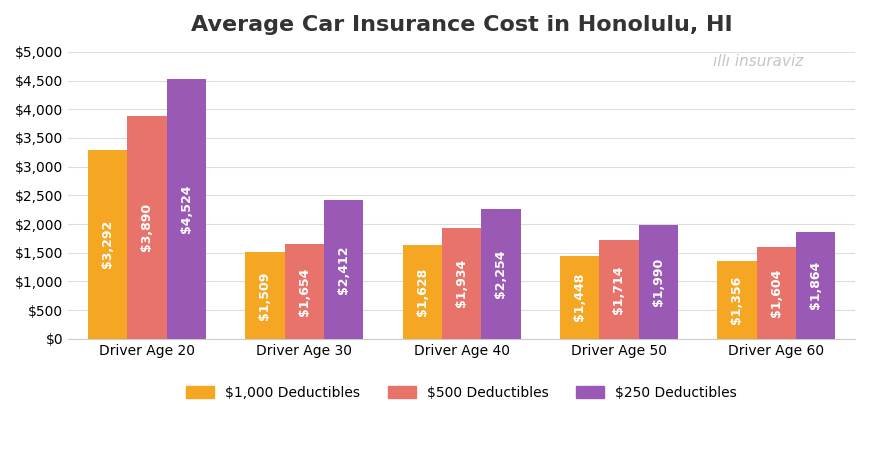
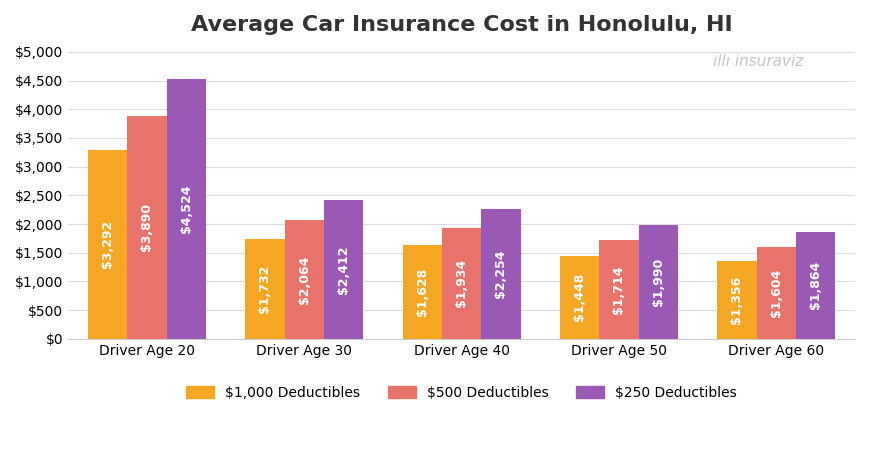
$1,000 Deductibles/Driver Age 30: $1,509 -> $1,732
$500 Deductibles/Driver Age 30: $1,654 -> $2,064
